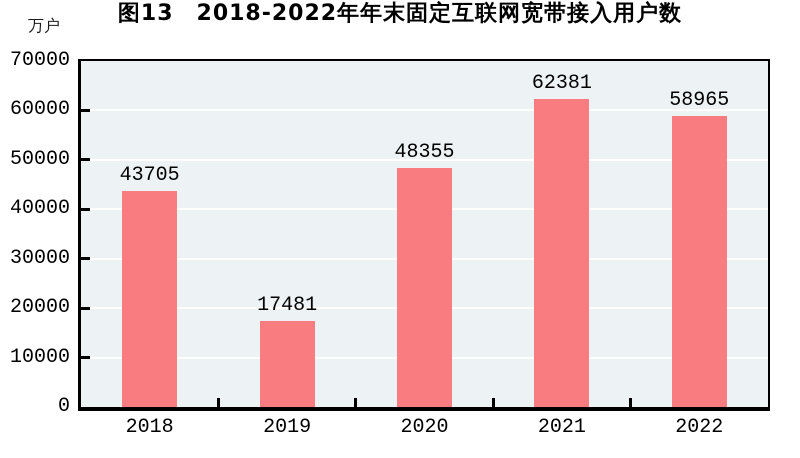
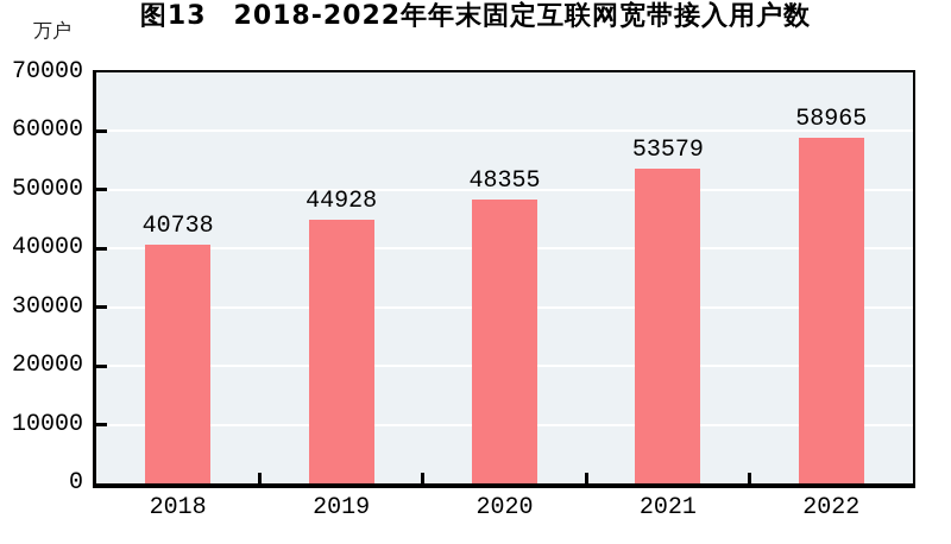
2018: 43705 -> 40738
2019: 17481 -> 44928
2021: 62381 -> 53579
